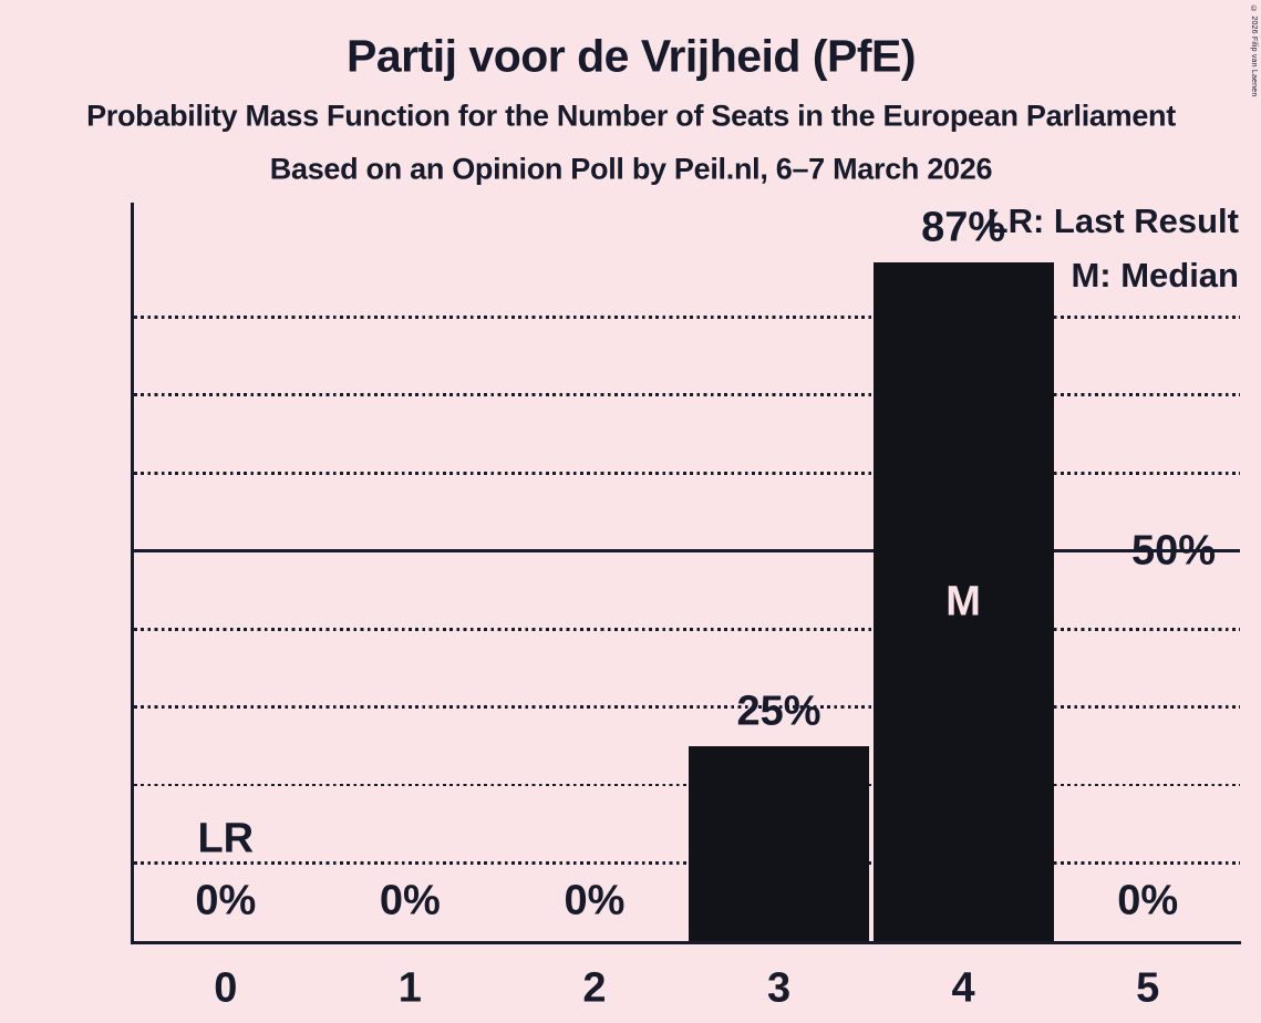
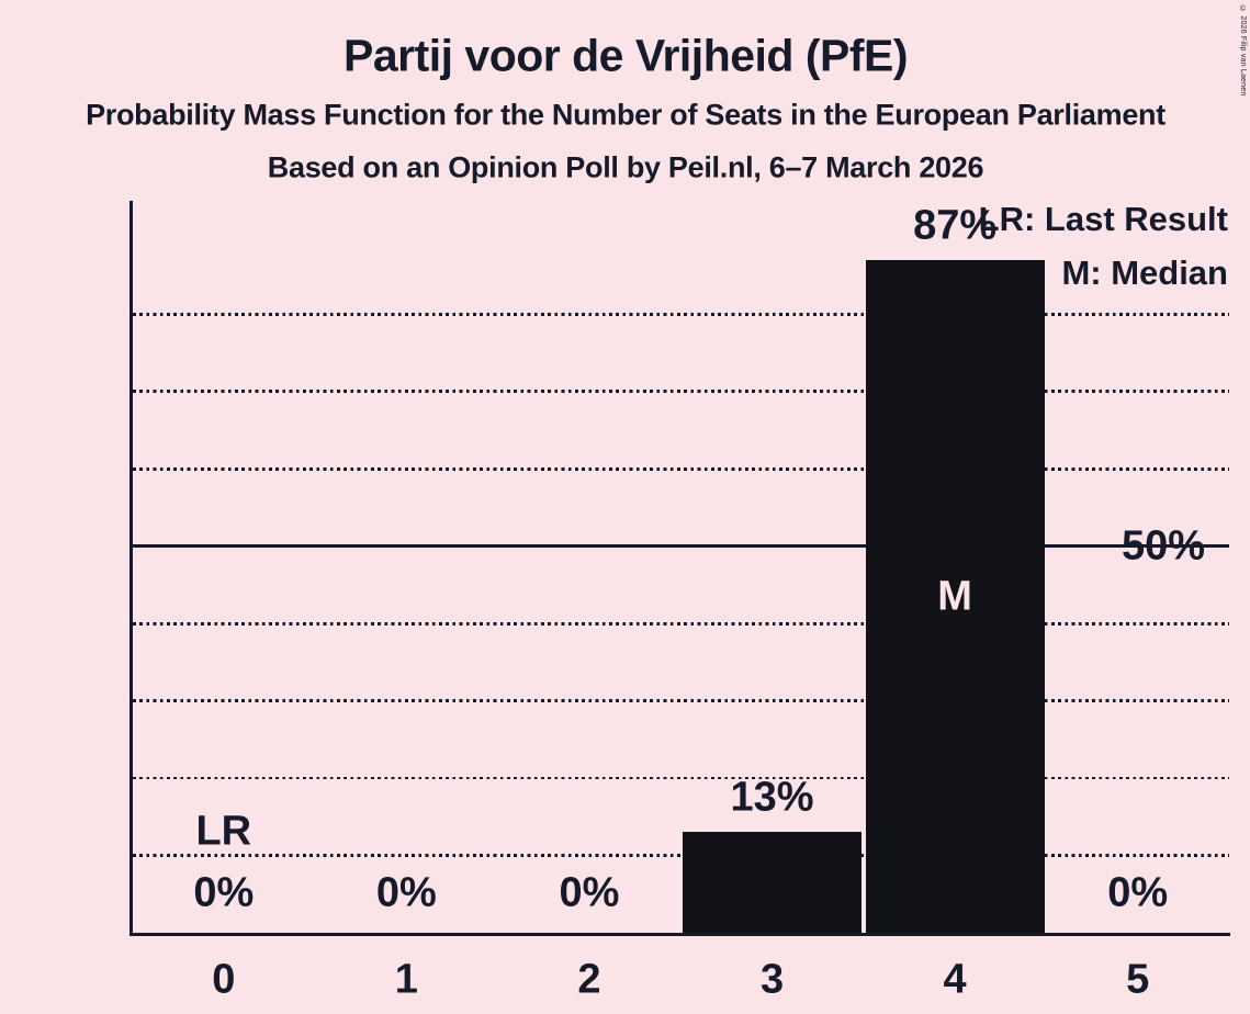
3: 25% -> 13%
